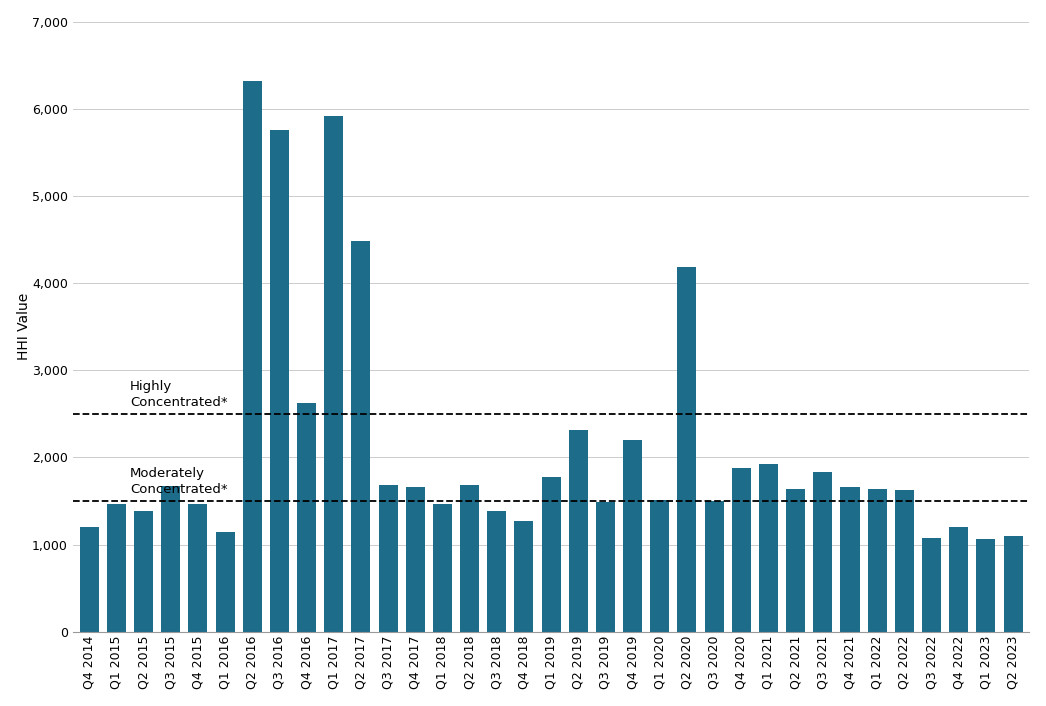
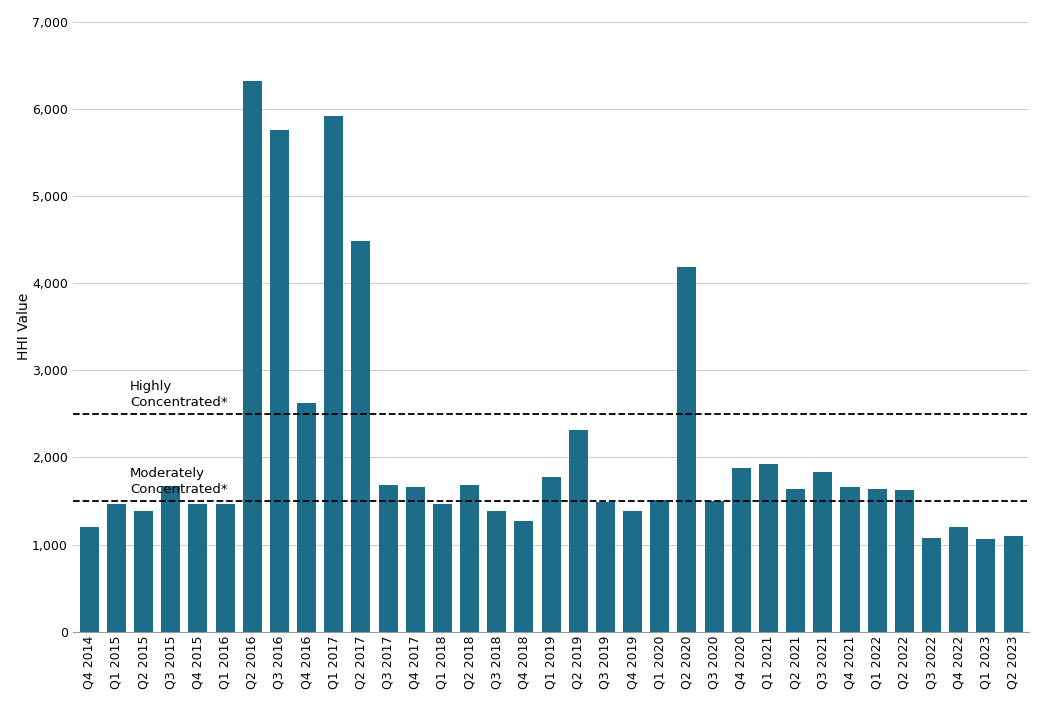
Q1 2016: 1,140 -> 1,460
Q4 2019: 2,200 -> 1,390
